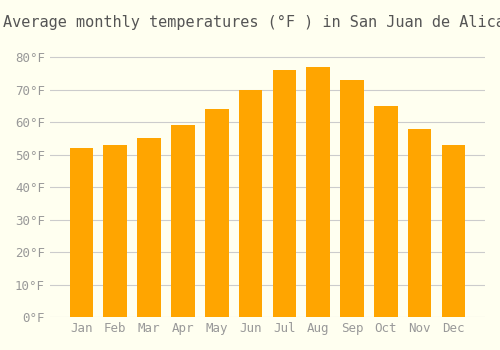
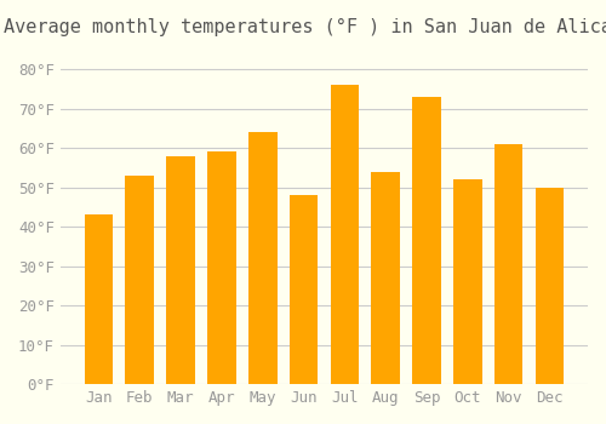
Jan: 52°F -> 43°F
Mar: 55°F -> 58°F
Jun: 70°F -> 48°F
Aug: 77°F -> 54°F
Oct: 65°F -> 52°F
Nov: 58°F -> 61°F
Dec: 53°F -> 50°F
